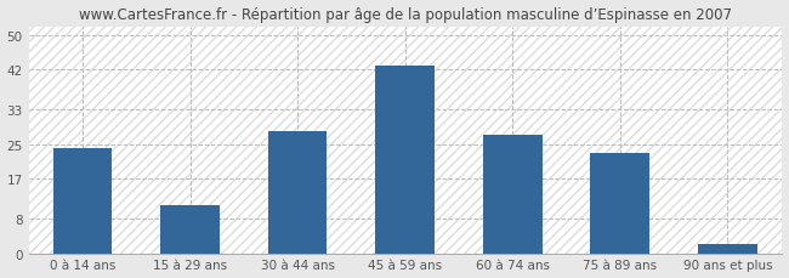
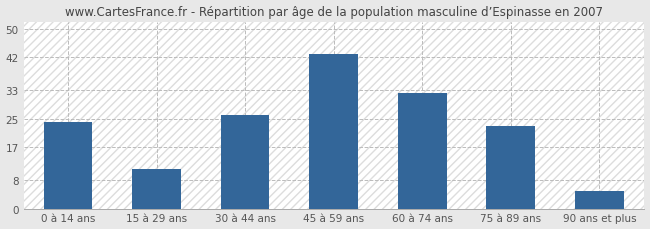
30 à 44 ans: 28 -> 26
60 à 74 ans: 27 -> 32
90 ans et plus: 2 -> 5
